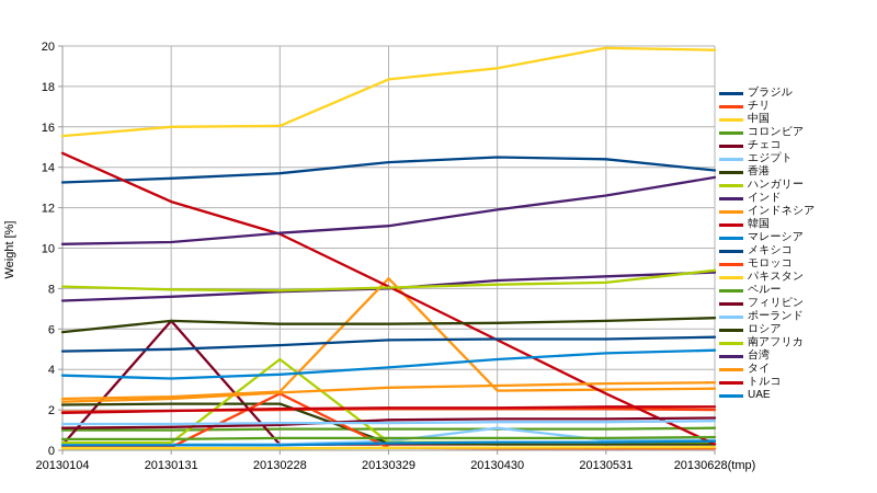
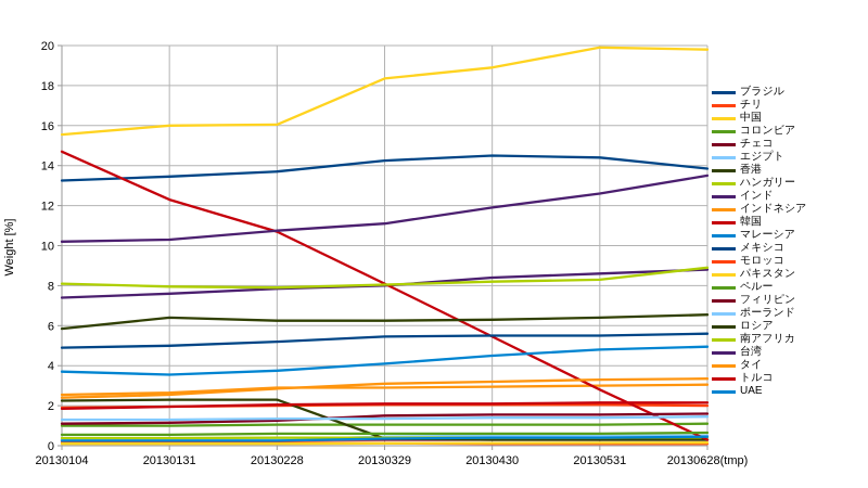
チェコ/20130131: 6.4 -> 0.3
ハンガリー/20130228: 4.5 -> 0.4
モロッコ/20130228: 2.8 -> 0.1
インドネシア/20130329: 8.5 -> 2.9
エジプト/20130430: 1.1 -> 0.5
